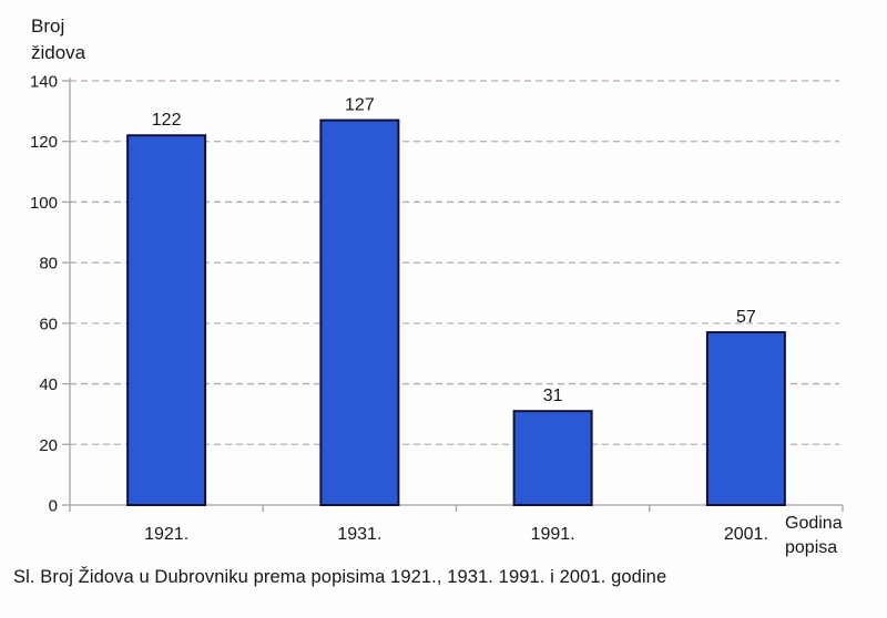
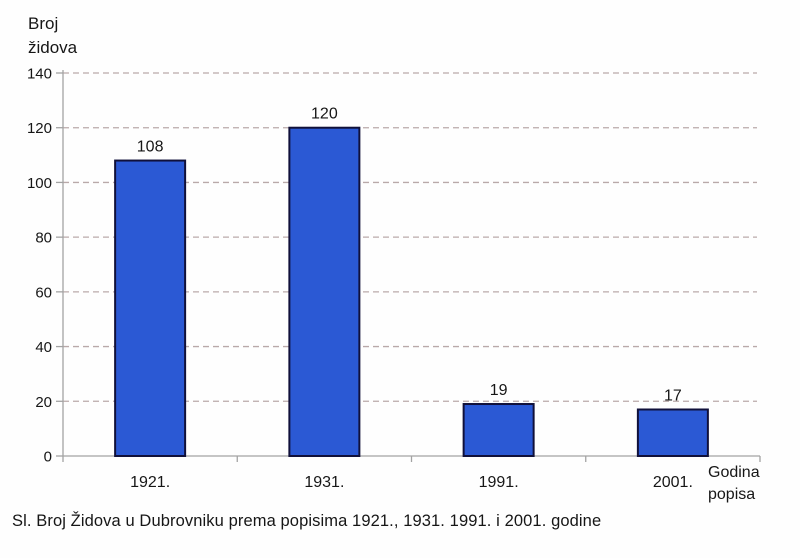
1921.: 122 -> 108
1931.: 127 -> 120
1991.: 31 -> 19
2001.: 57 -> 17
